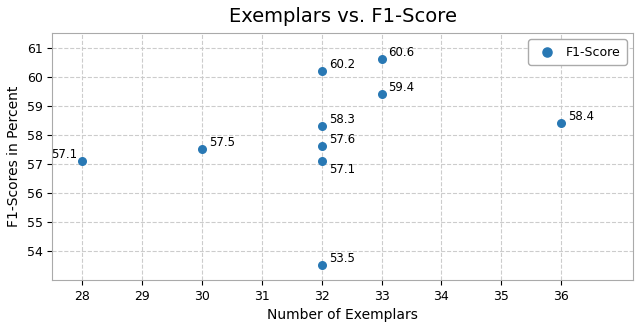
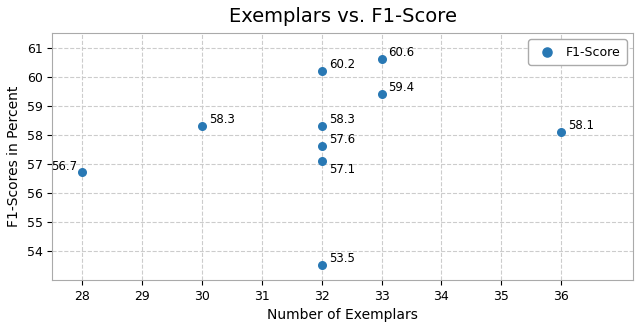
28: 57.1 -> 56.7
30: 57.5 -> 58.3
36: 58.4 -> 58.1
